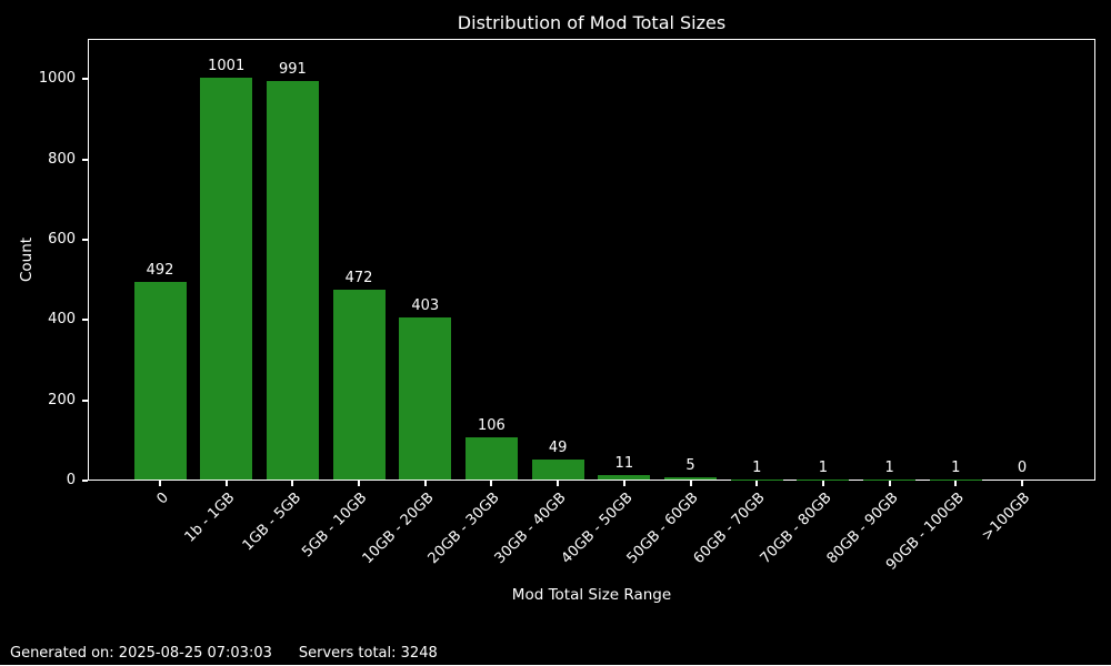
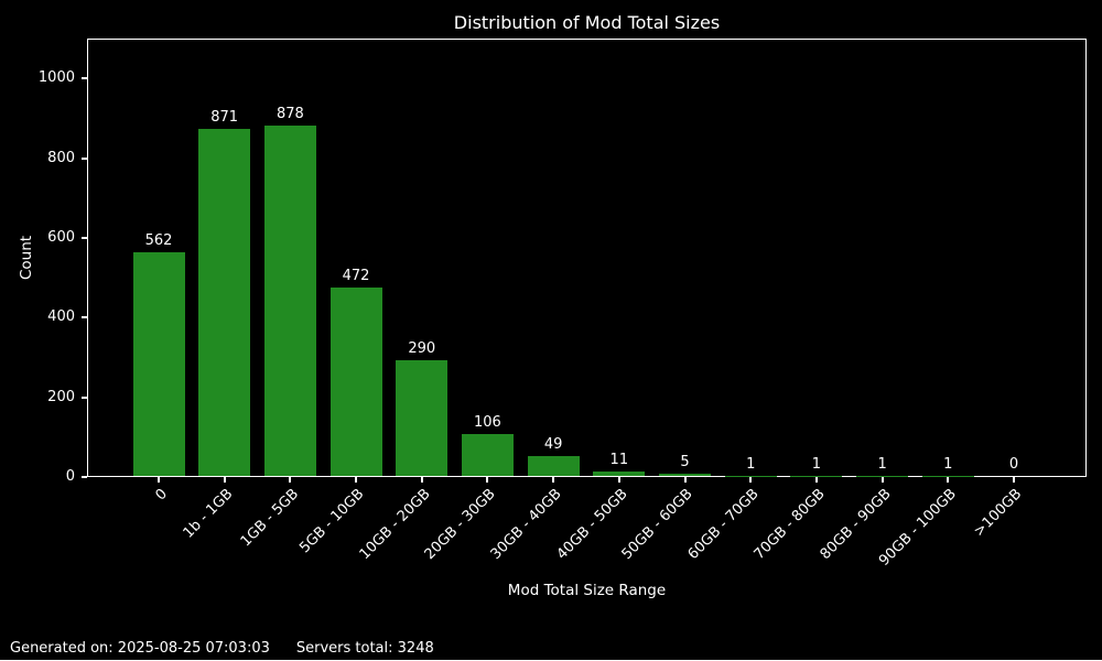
0: 492 -> 562
1b - 1GB: 1001 -> 871
1GB - 5GB: 991 -> 878
10GB - 20GB: 403 -> 290
